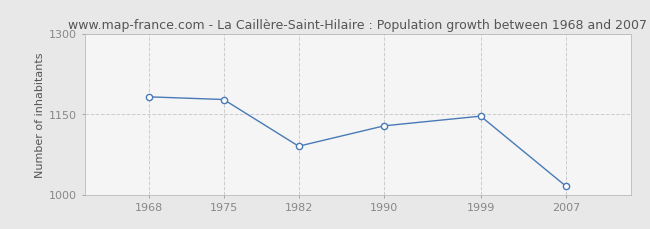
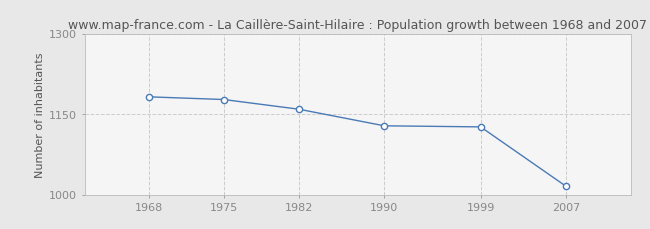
1982: 1090 -> 1159
1999: 1146 -> 1126
